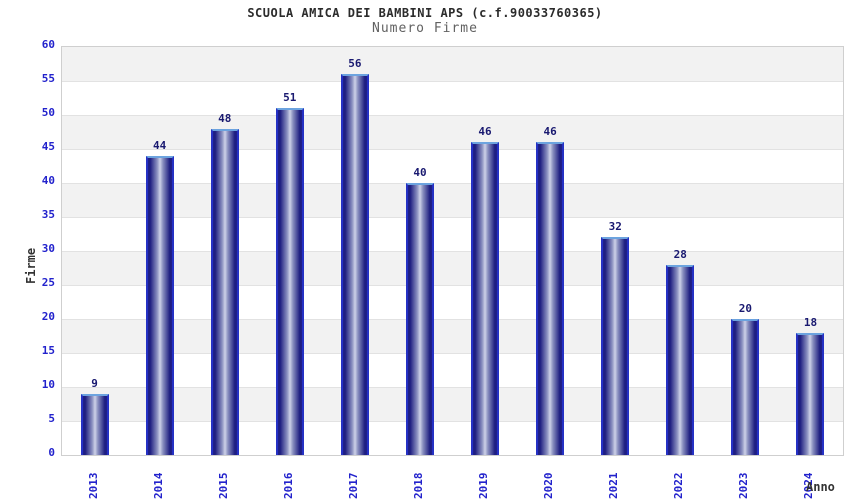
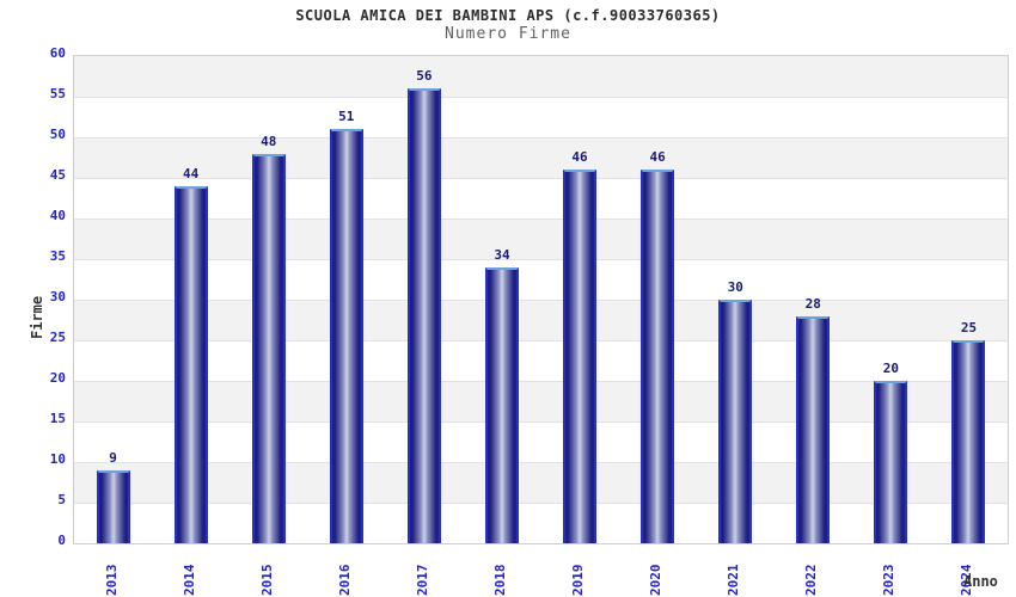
2018: 40 -> 34
2021: 32 -> 30
2024: 18 -> 25
